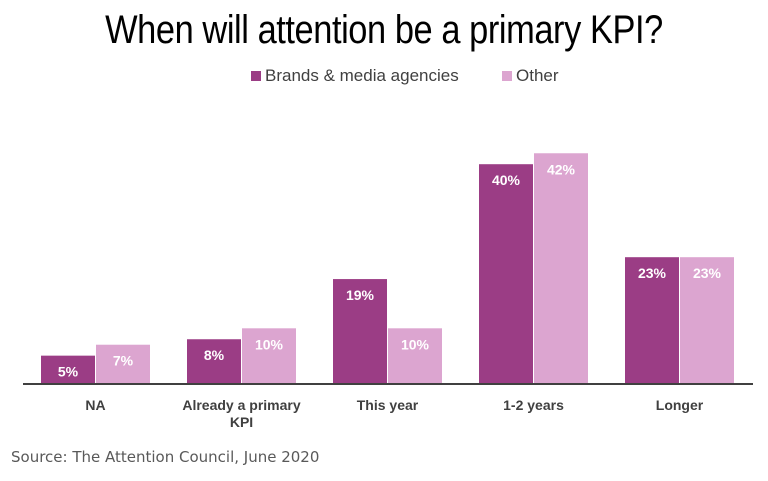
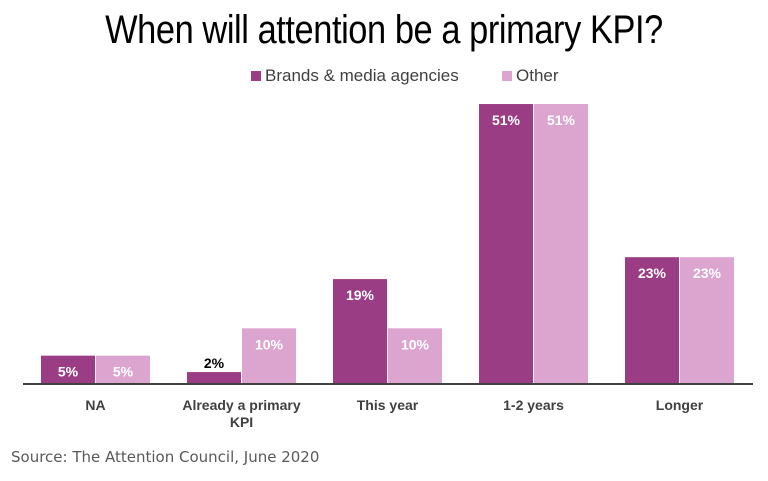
Other/NA: 7% -> 5%
Brands & media agencies/Already a primary KPI: 8% -> 2%
Brands & media agencies/1-2 years: 40% -> 51%
Other/1-2 years: 42% -> 51%
